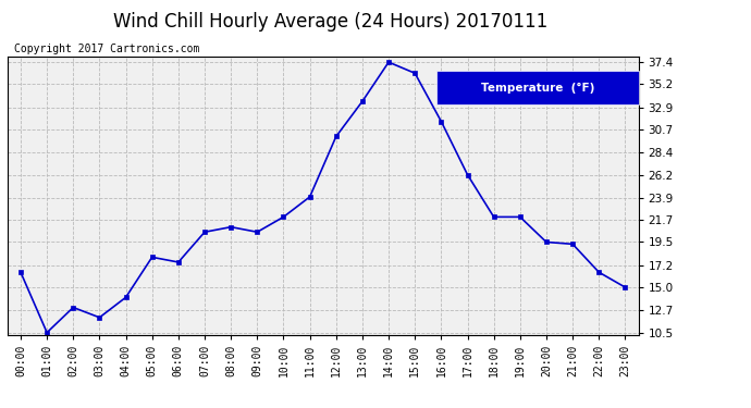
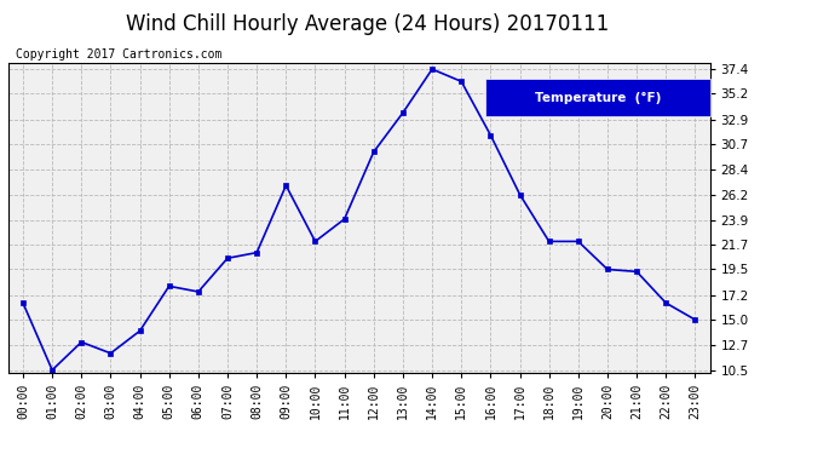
09:00: 20.5 -> 27.0
